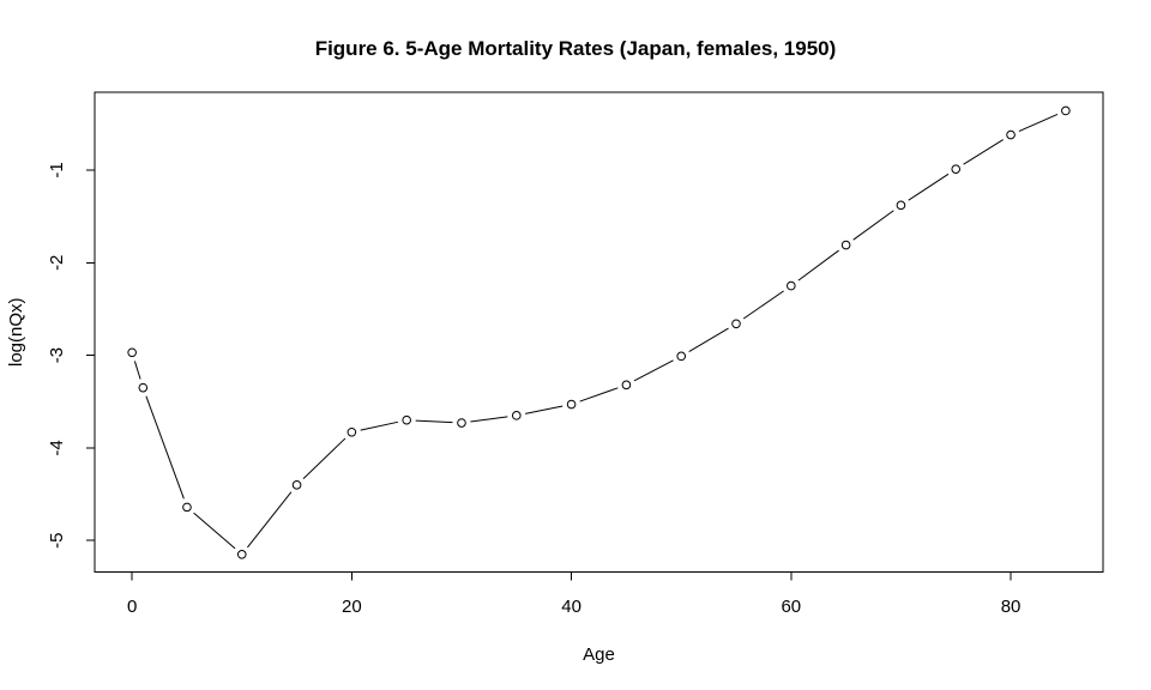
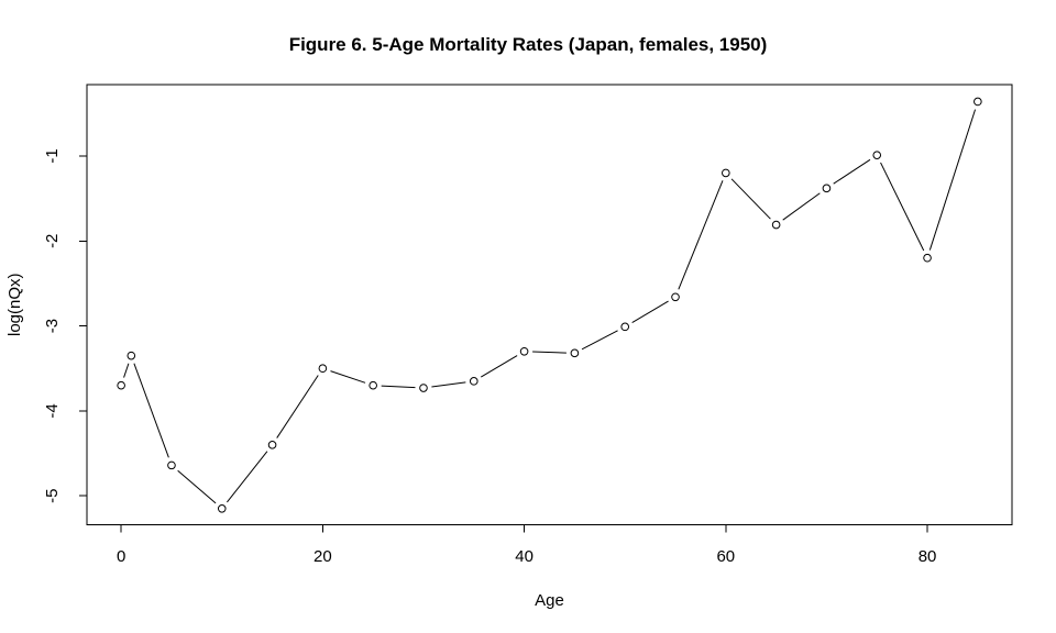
0: -3.0 -> -3.7
20: -3.8 -> -3.5
40: -3.5 -> -3.3
60: -2.2 -> -1.2
80: -0.6 -> -2.2
